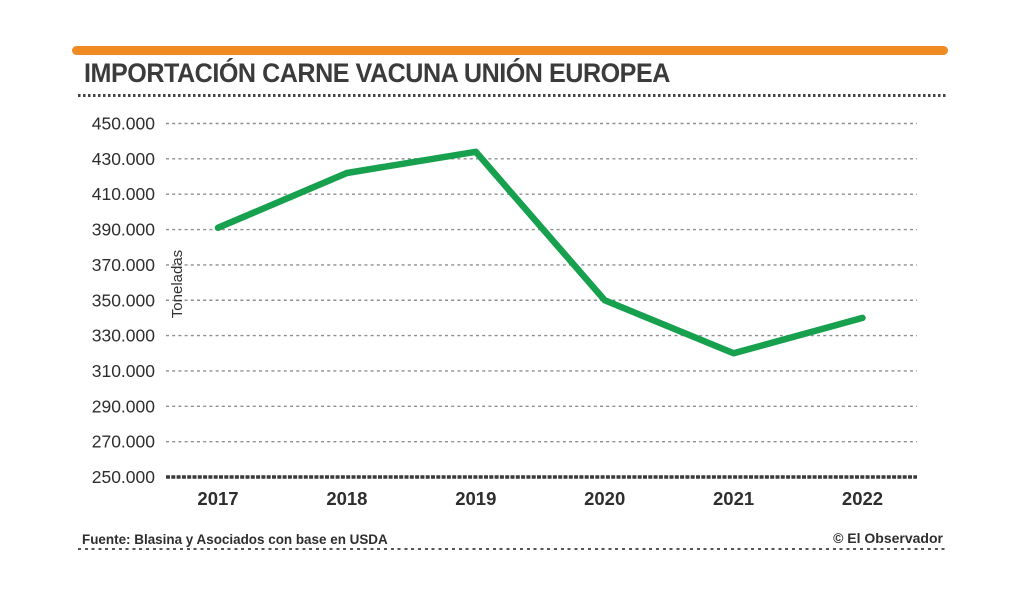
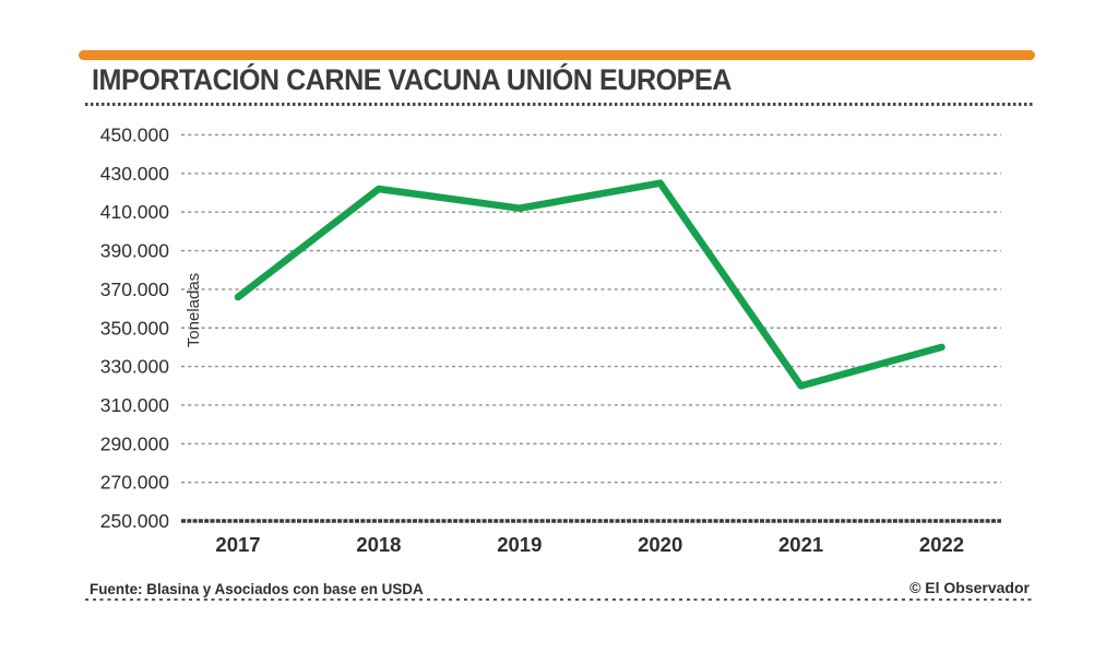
2017: 391000 -> 366000
2019: 434000 -> 412000
2020: 350000 -> 425000
